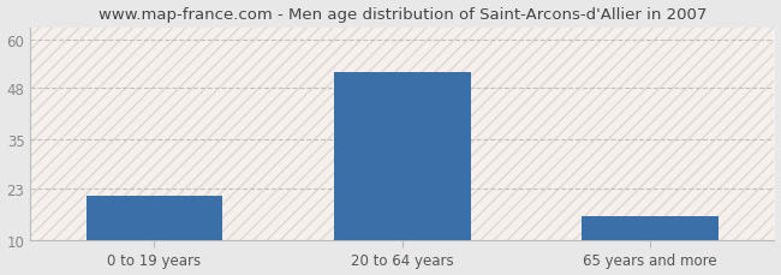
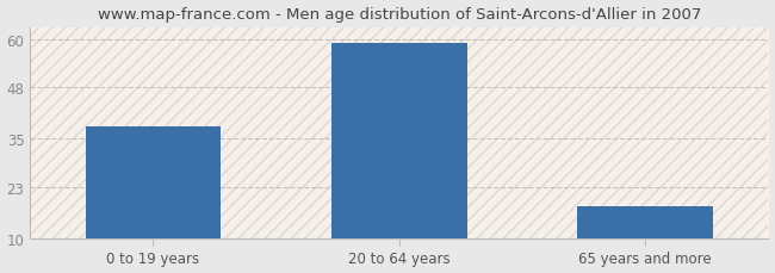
0 to 19 years: 21 -> 38
20 to 64 years: 52 -> 59
65 years and more: 16 -> 18
